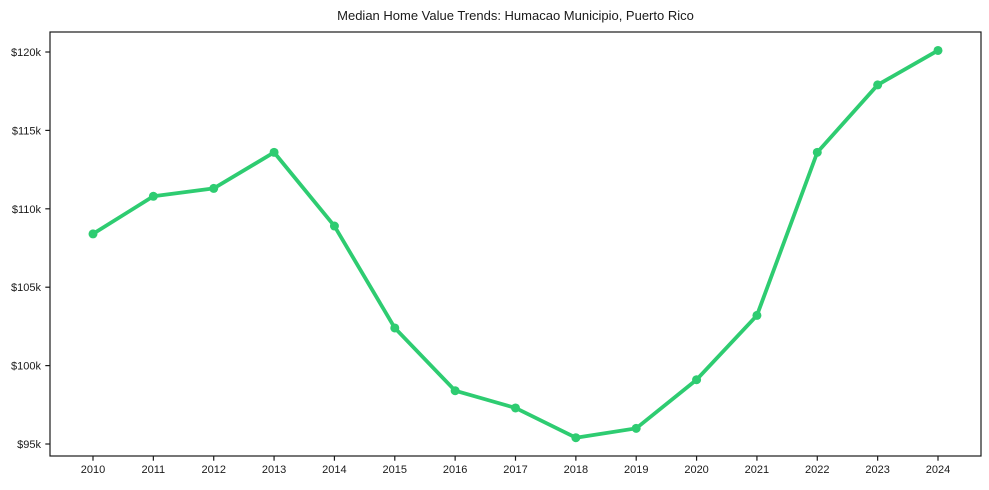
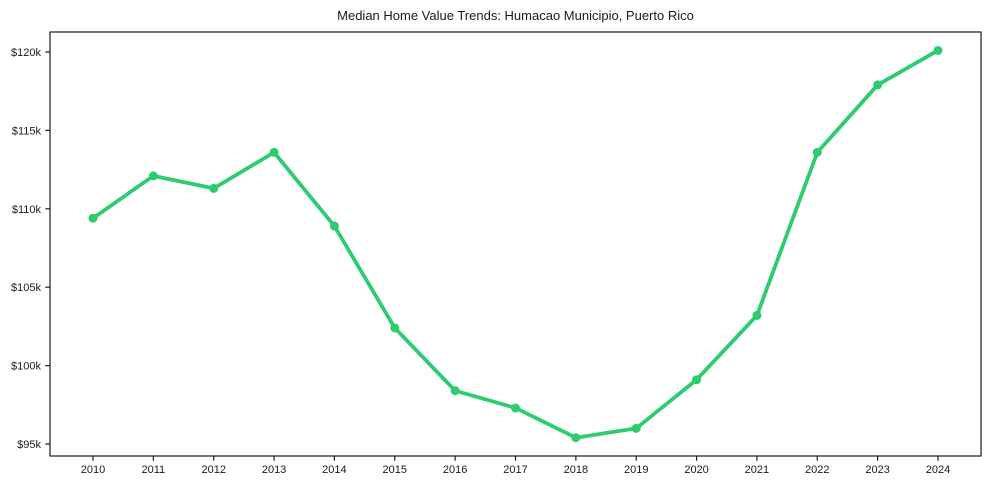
2010: $108.4k -> $109.4k
2011: $110.8k -> $112.1k
